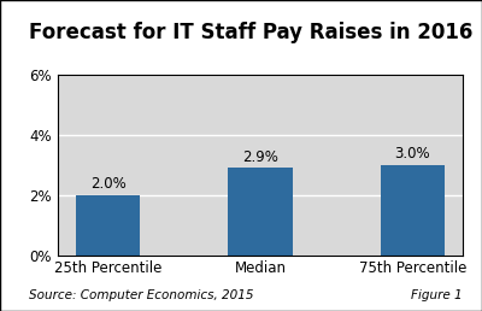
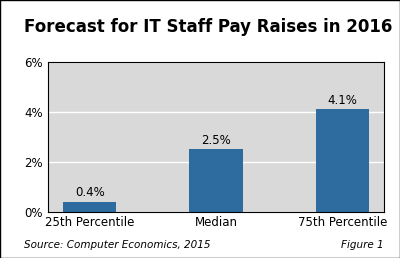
25th Percentile: 2.0% -> 0.4%
Median: 2.9% -> 2.5%
75th Percentile: 3.0% -> 4.1%
